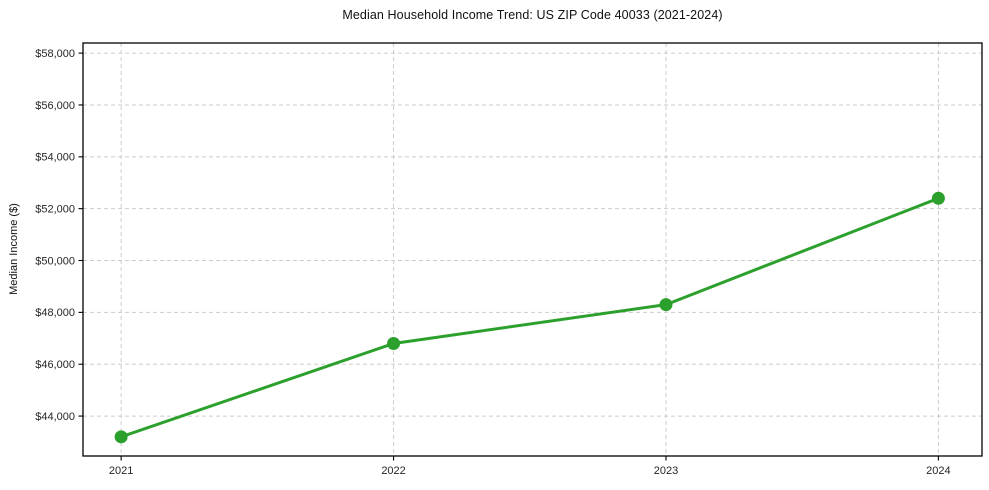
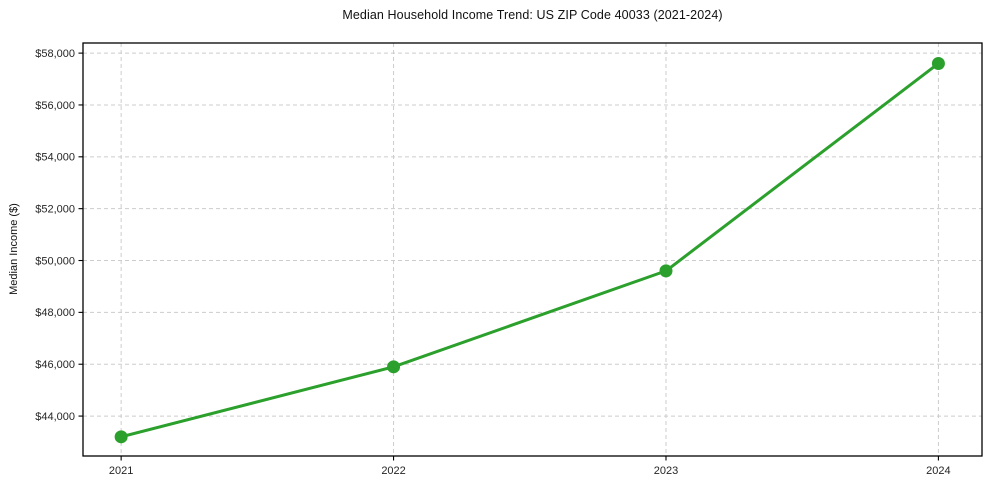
2022: $46800 -> $45900
2023: $48300 -> $49600
2024: $52400 -> $57600
